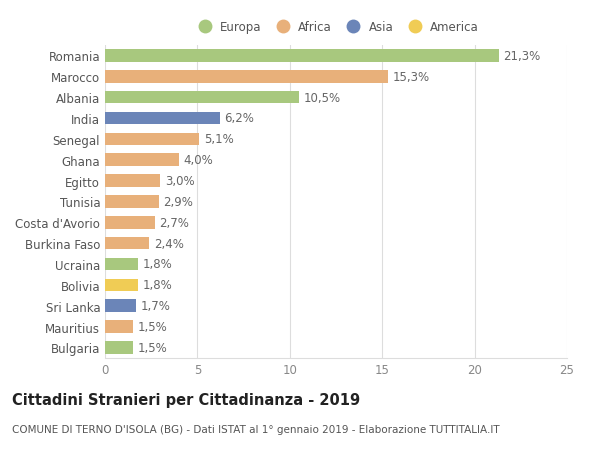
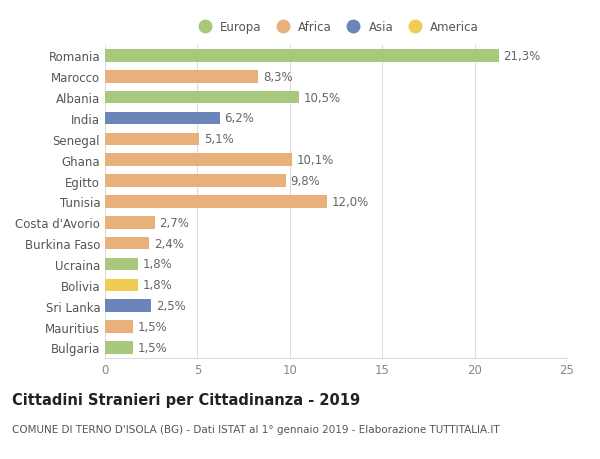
Marocco: 15,3% -> 8,3%
Ghana: 4,0% -> 10,1%
Egitto: 3,0% -> 9,8%
Tunisia: 2,9% -> 12,0%
Sri Lanka: 1,7% -> 2,5%
